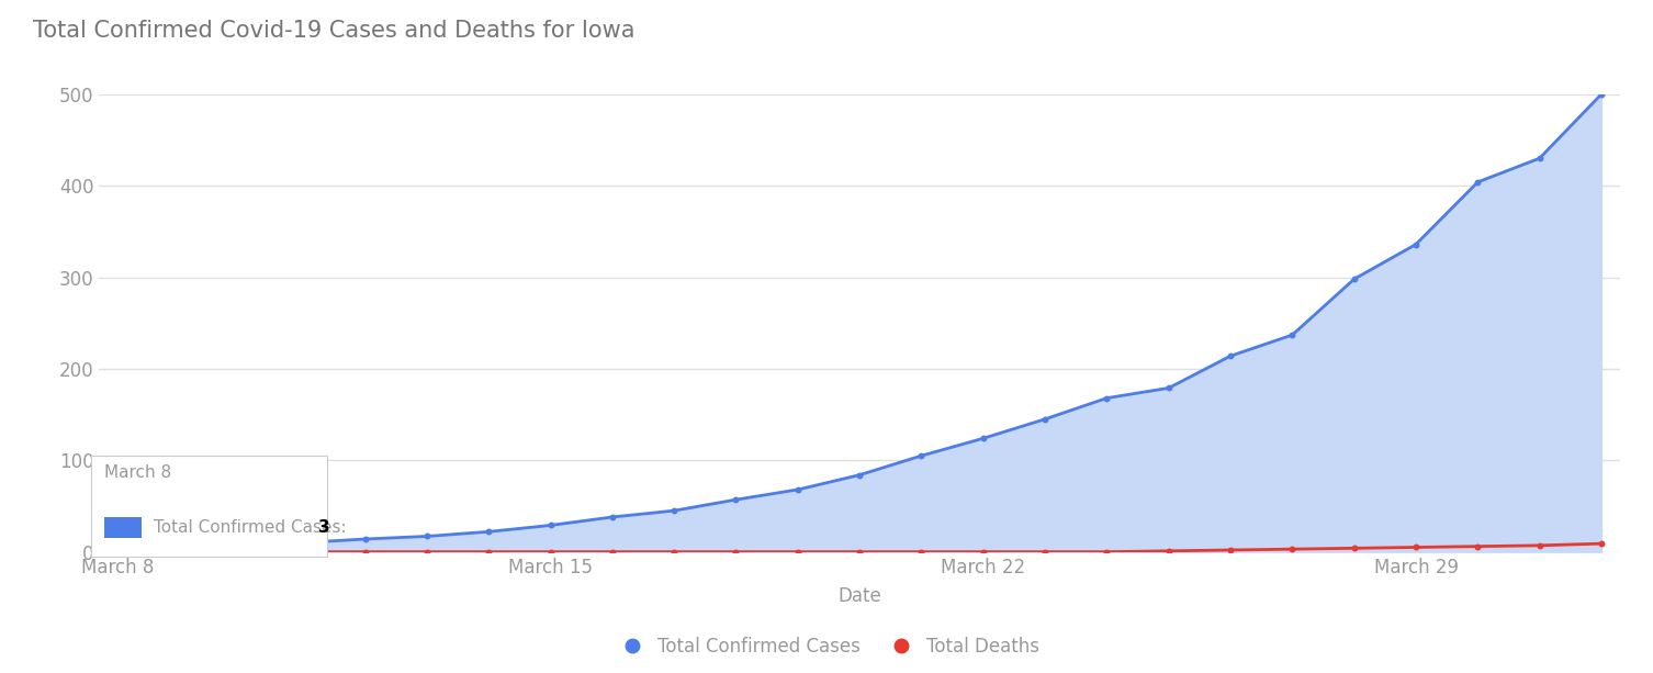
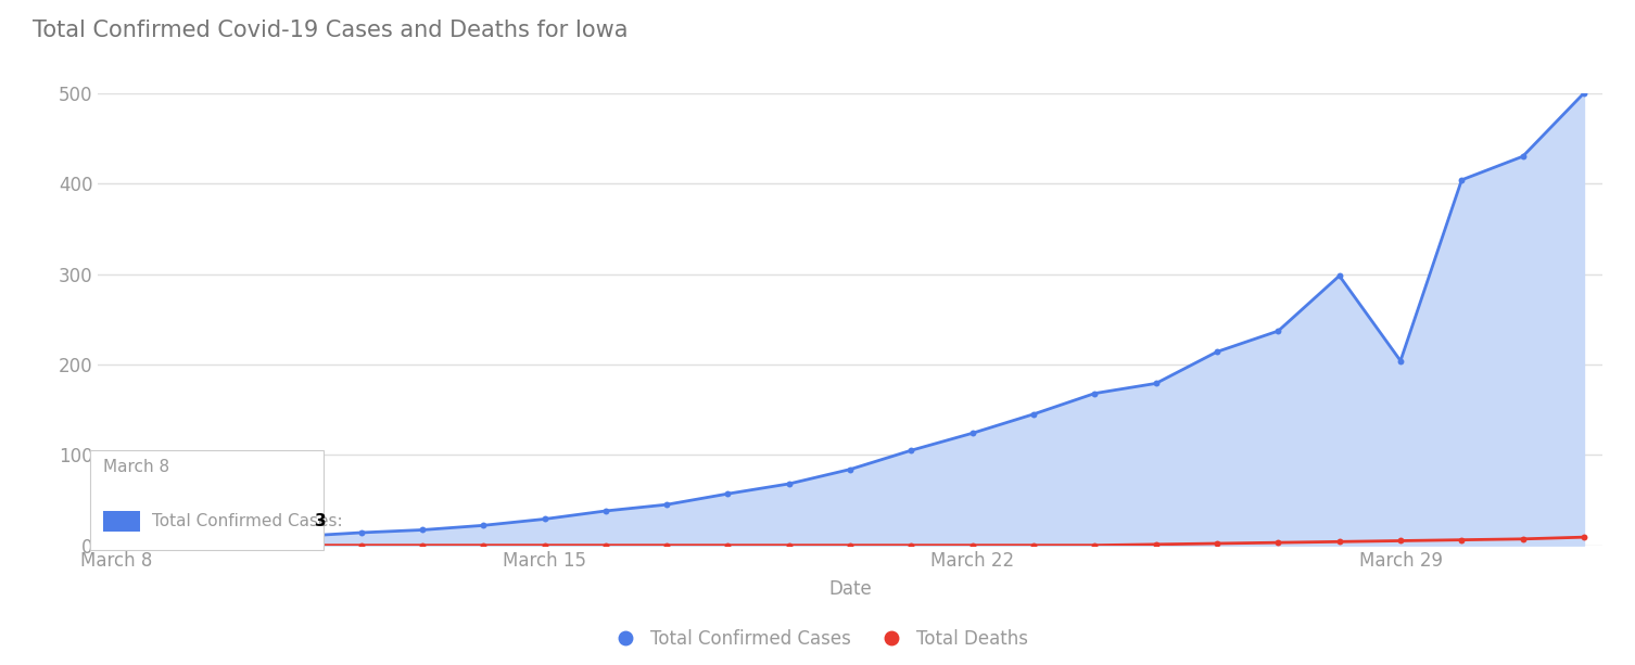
Total Confirmed Cases/March 29: 336 -> 204
